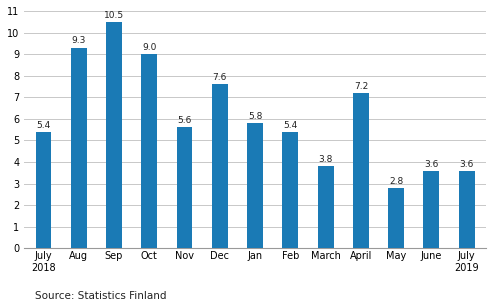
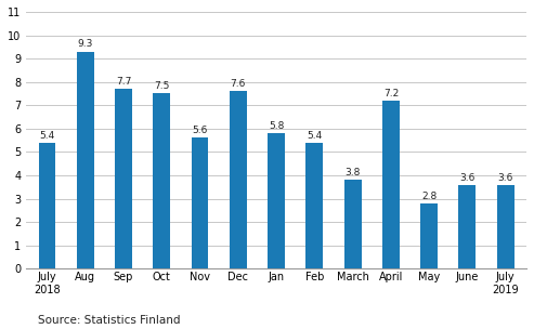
Sep: 10.5 -> 7.7
Oct: 9.0 -> 7.5
